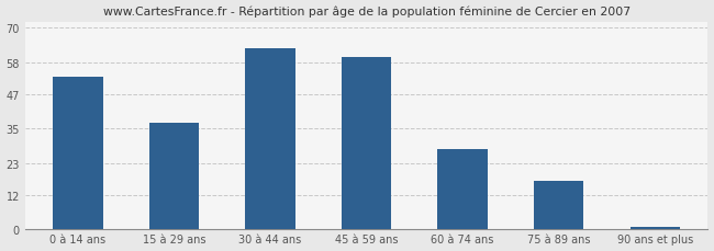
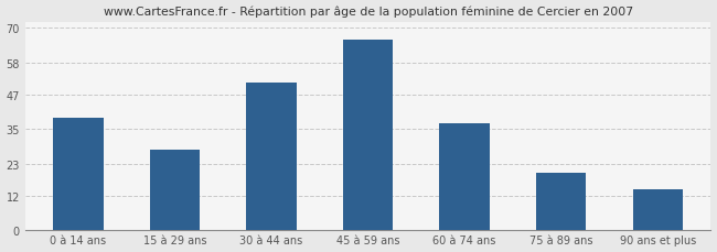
0 à 14 ans: 53 -> 39
15 à 29 ans: 37 -> 28
30 à 44 ans: 63 -> 51
45 à 59 ans: 60 -> 66
60 à 74 ans: 28 -> 37
75 à 89 ans: 17 -> 20
90 ans et plus: 1 -> 14
